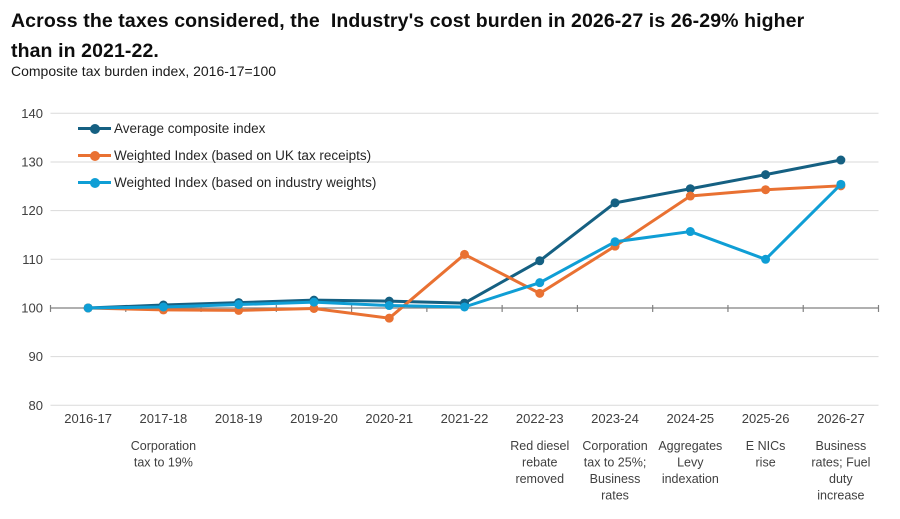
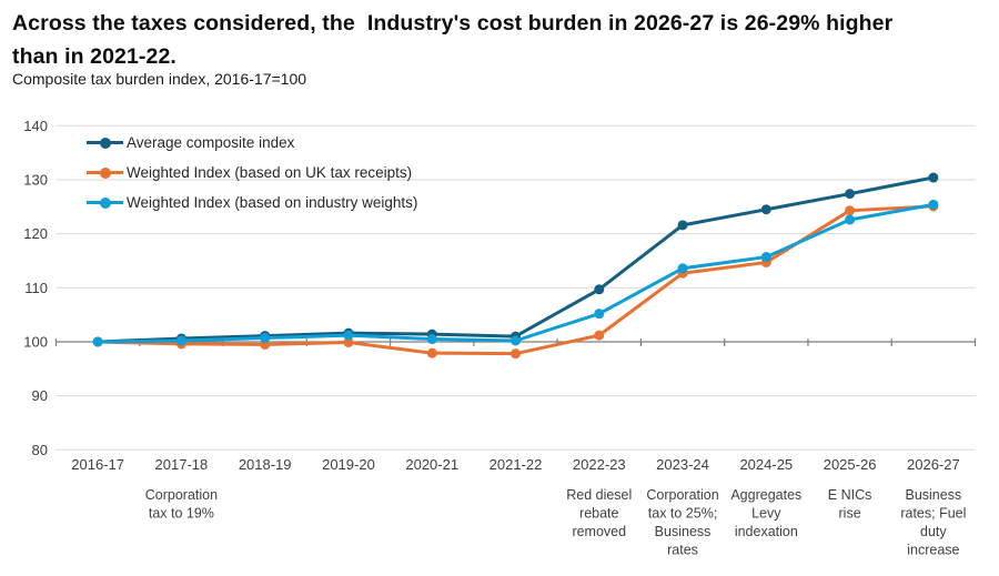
Weighted Index (based on UK tax receipts)/2021-22: 111 -> 98
Weighted Index (based on UK tax receipts)/2022-23: 103 -> 101
Weighted Index (based on UK tax receipts)/2024-25: 123 -> 115
Weighted Index (based on industry weights)/2025-26: 110 -> 123
